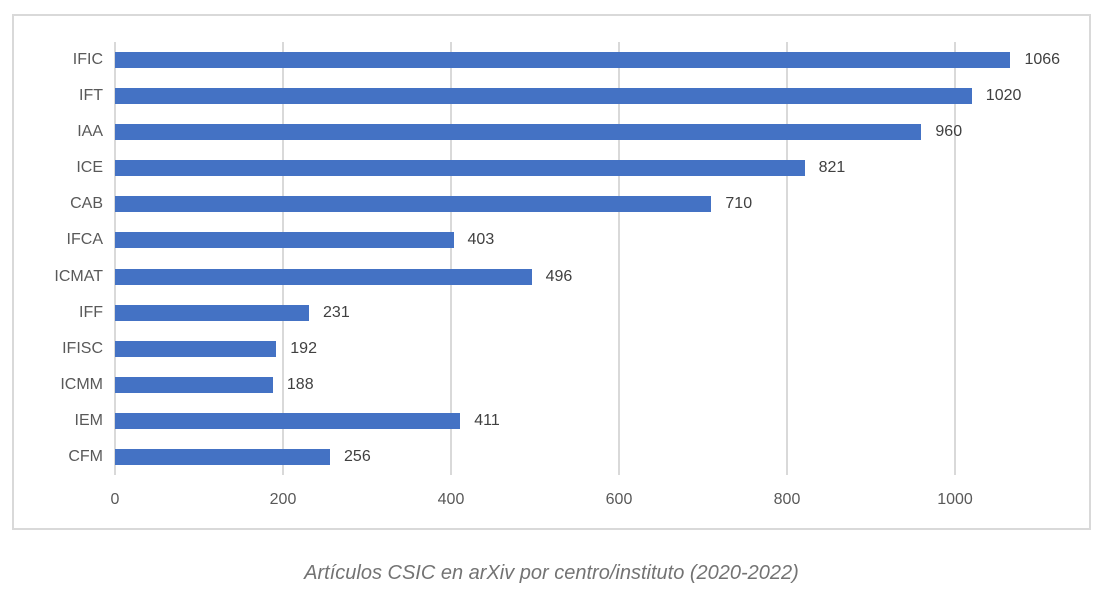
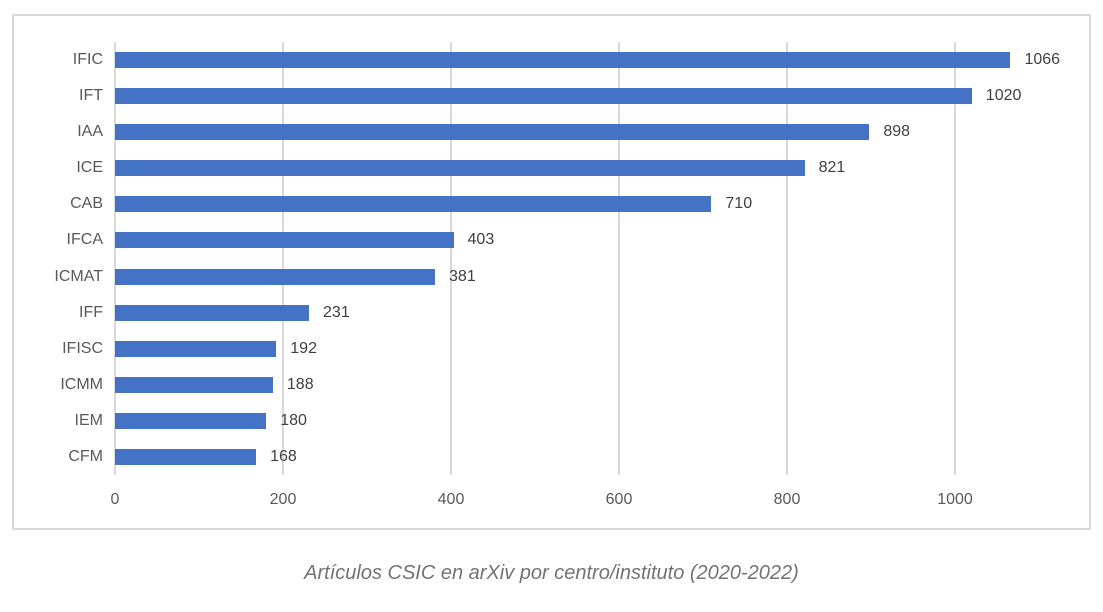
IAA: 960 -> 898
ICMAT: 496 -> 381
IEM: 411 -> 180
CFM: 256 -> 168
